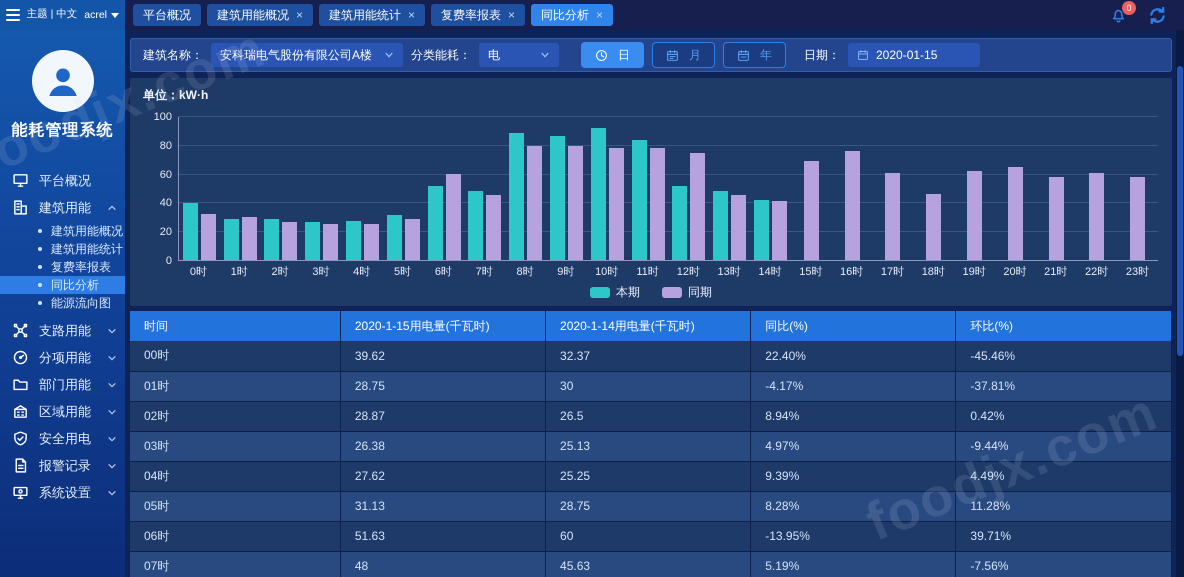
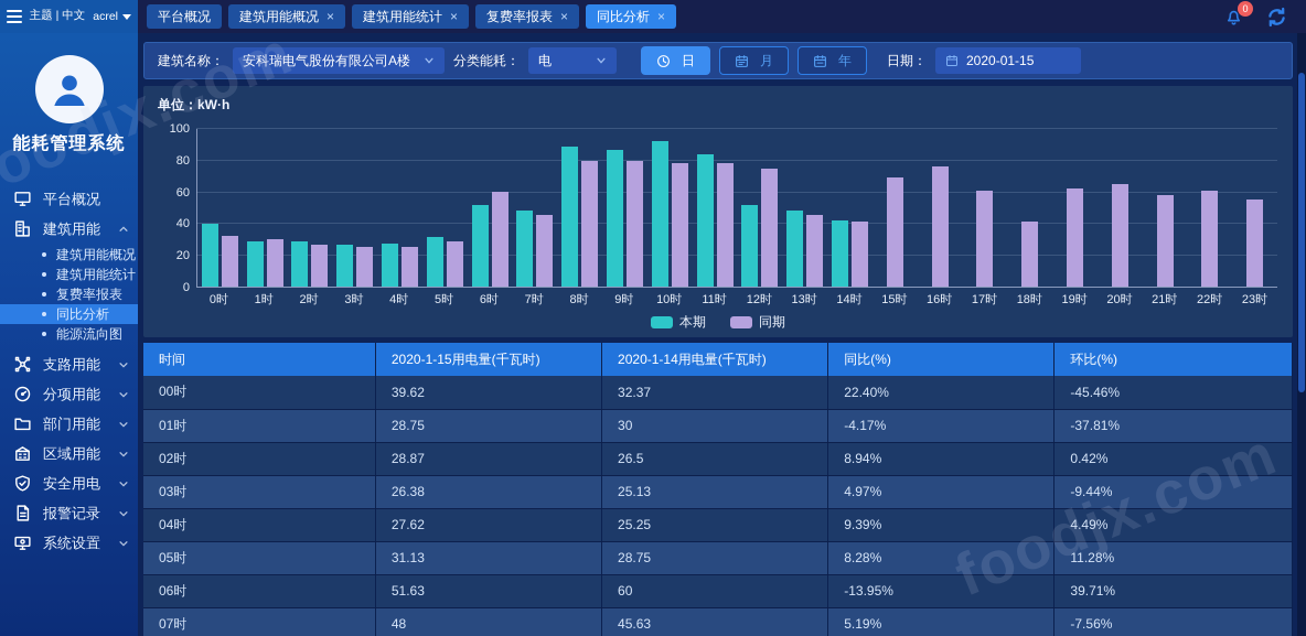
同期/18时: 46 -> 41
同期/23时: 58 -> 55
